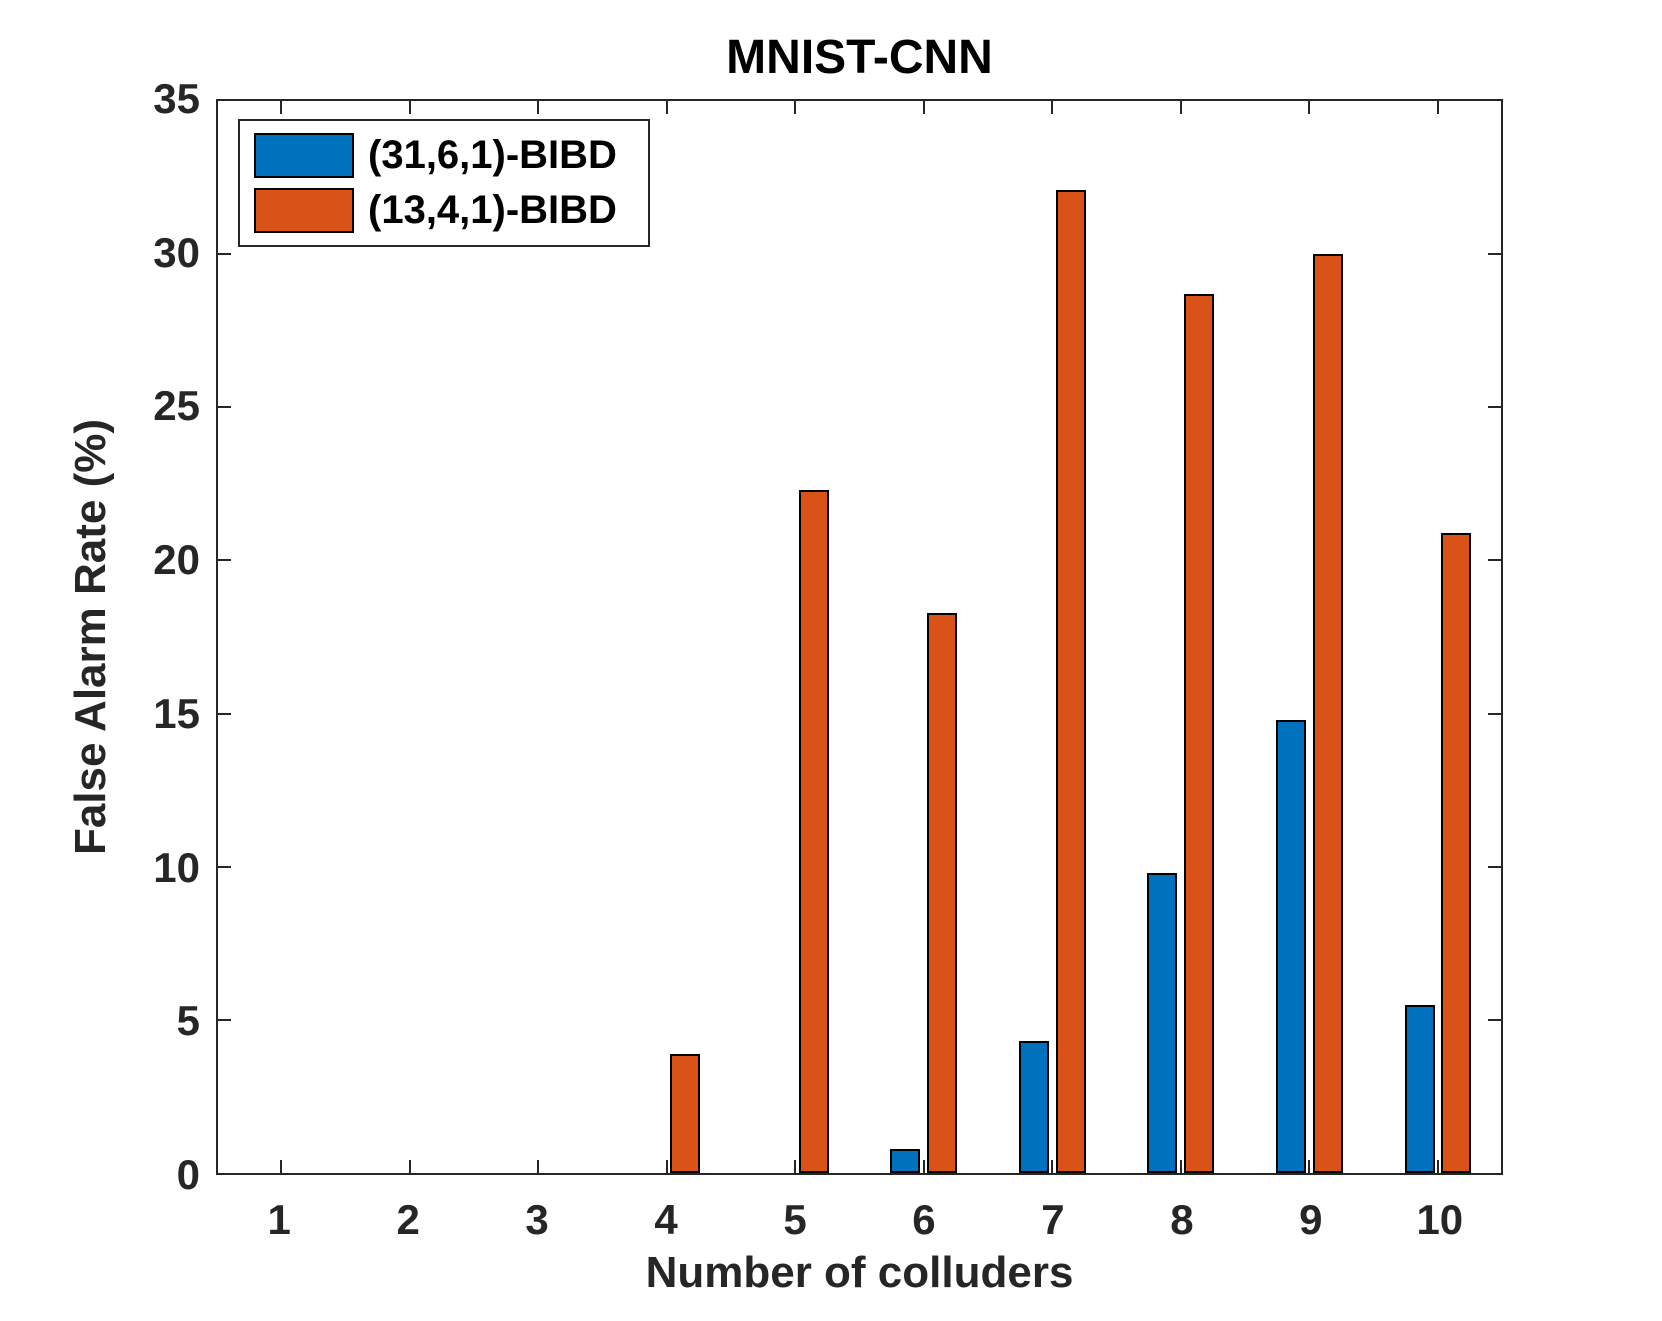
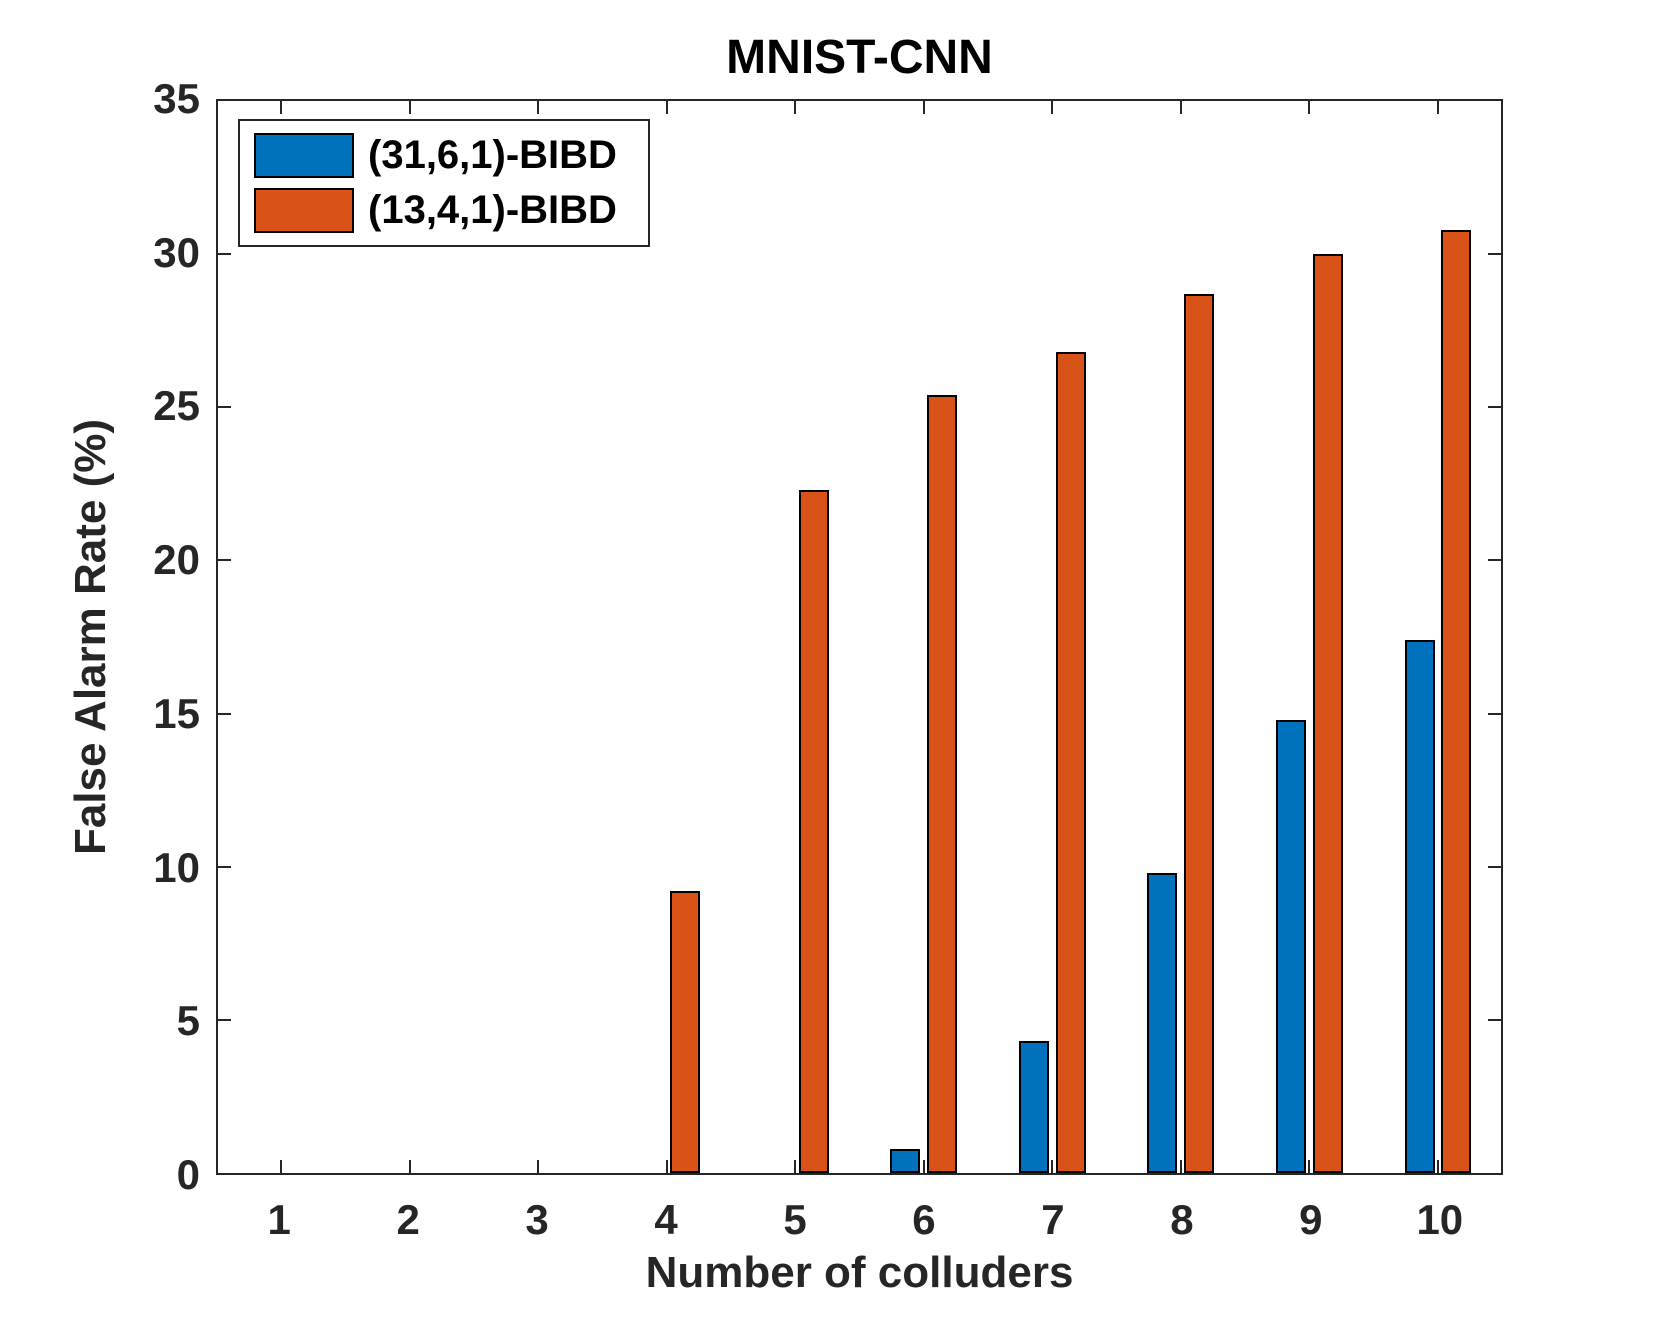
(13,4,1)-BIBD/4: 3.9 -> 9.2
(13,4,1)-BIBD/6: 18.3 -> 25.4
(13,4,1)-BIBD/7: 32.1 -> 26.8
(31,6,1)-BIBD/10: 5.5 -> 17.4
(13,4,1)-BIBD/10: 20.9 -> 30.8
